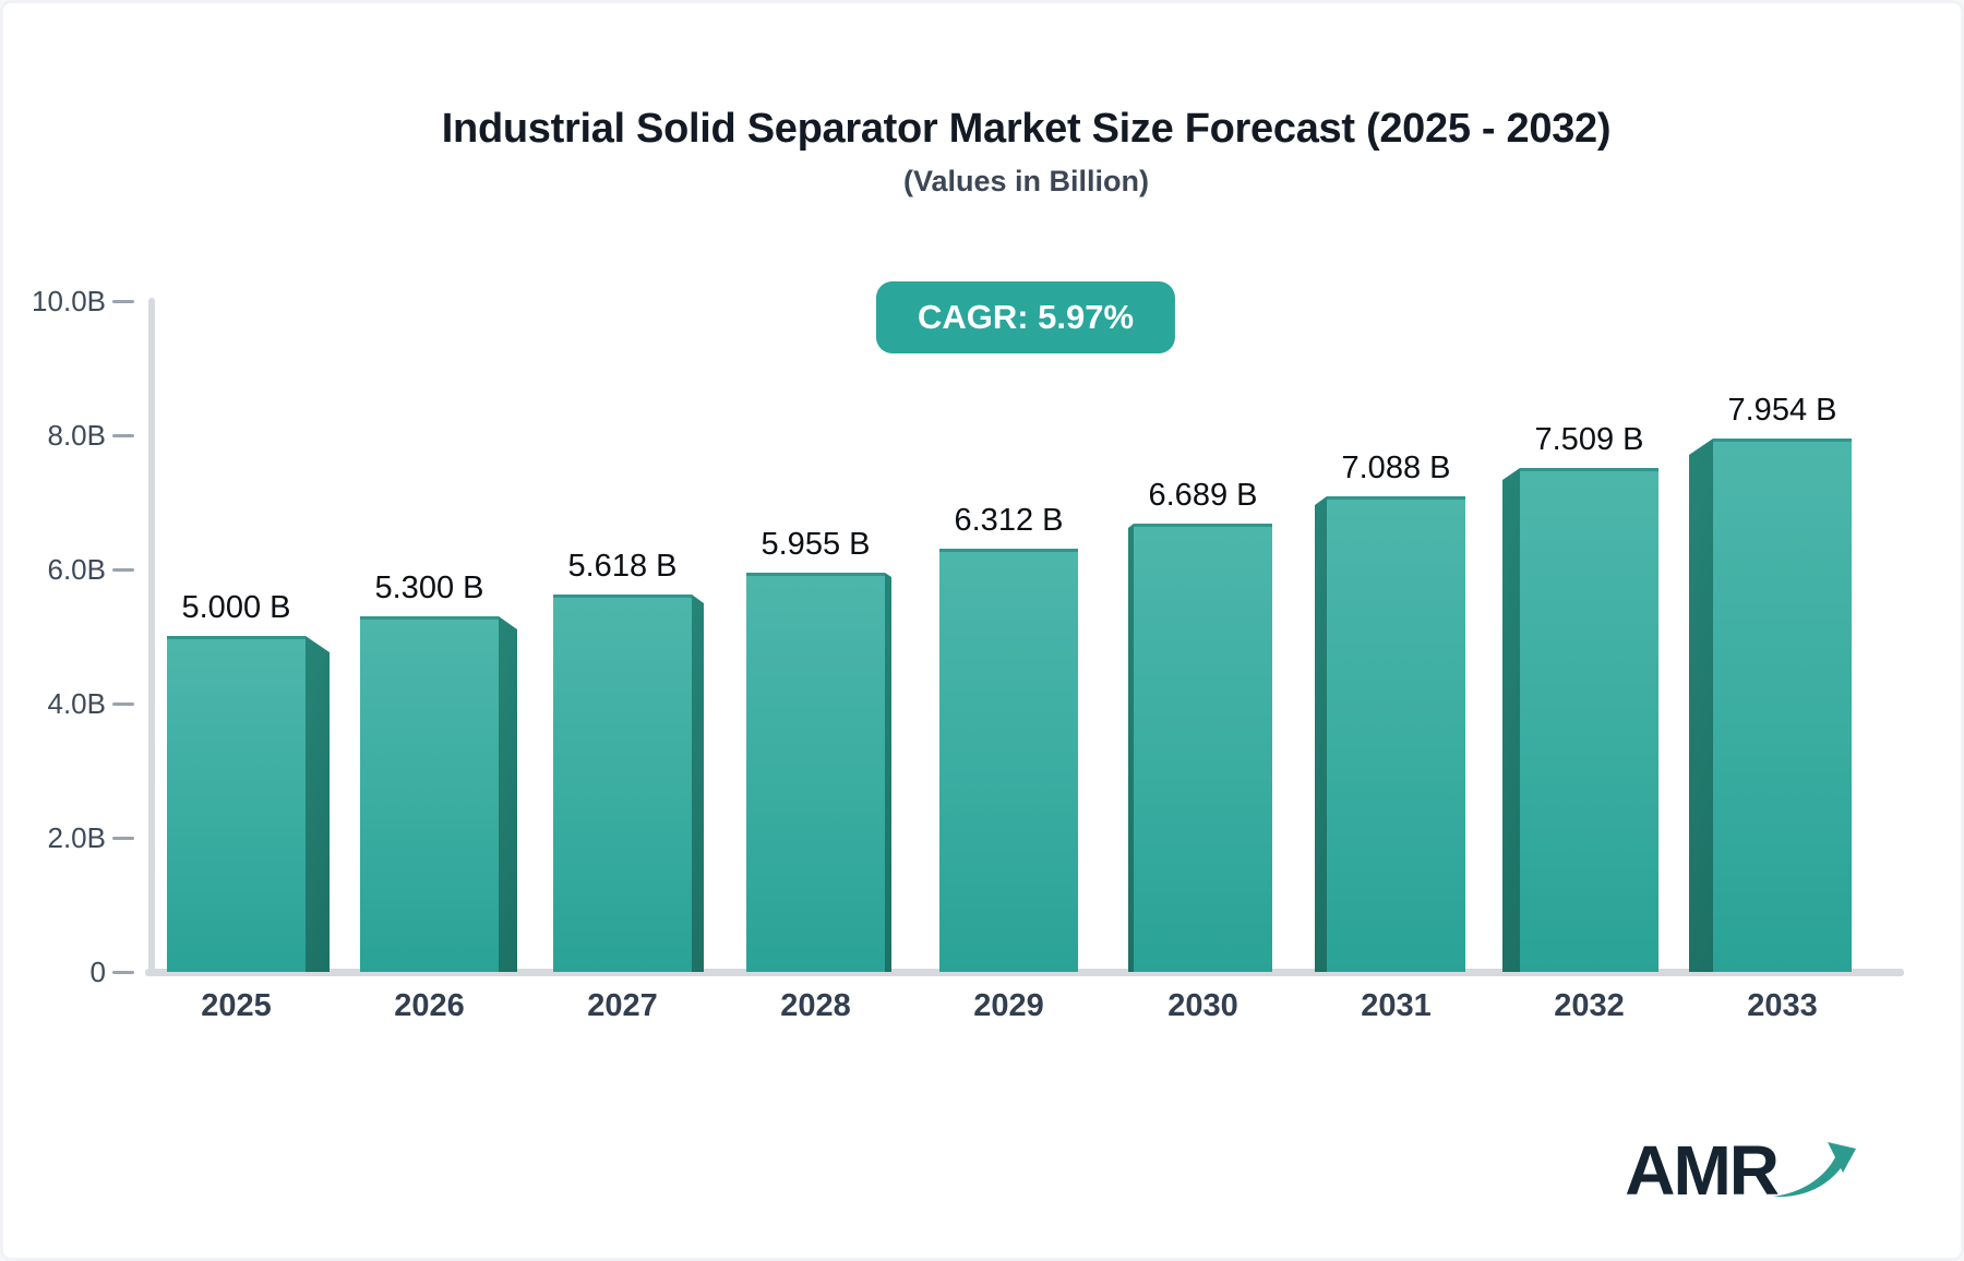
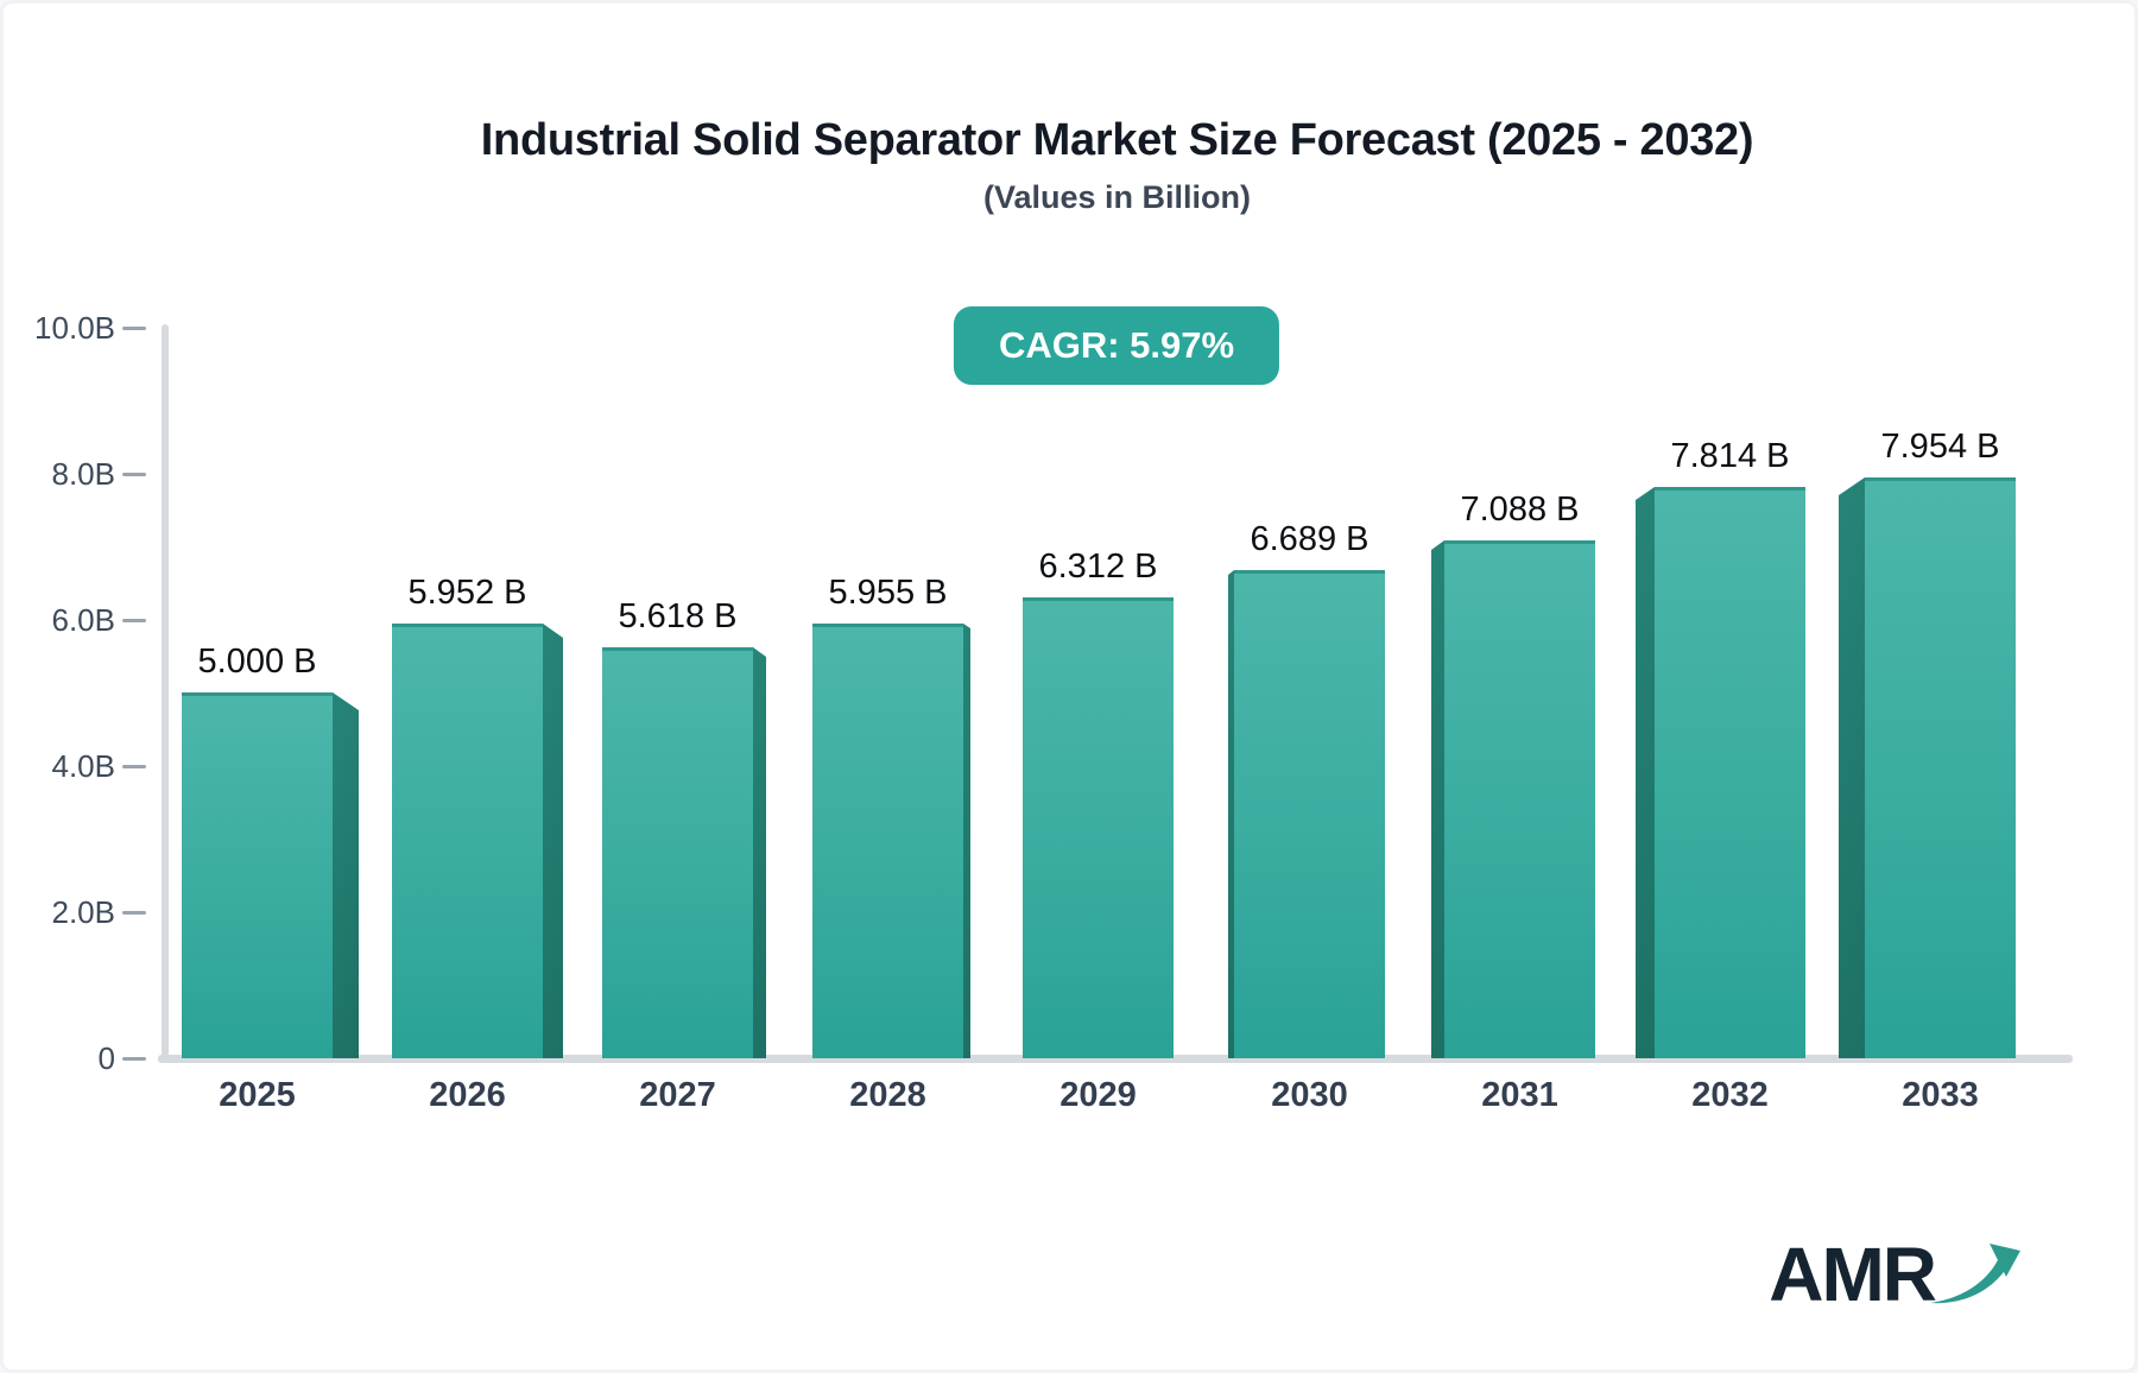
2026: 5.300 -> 5.952
2032: 7.509 -> 7.814
